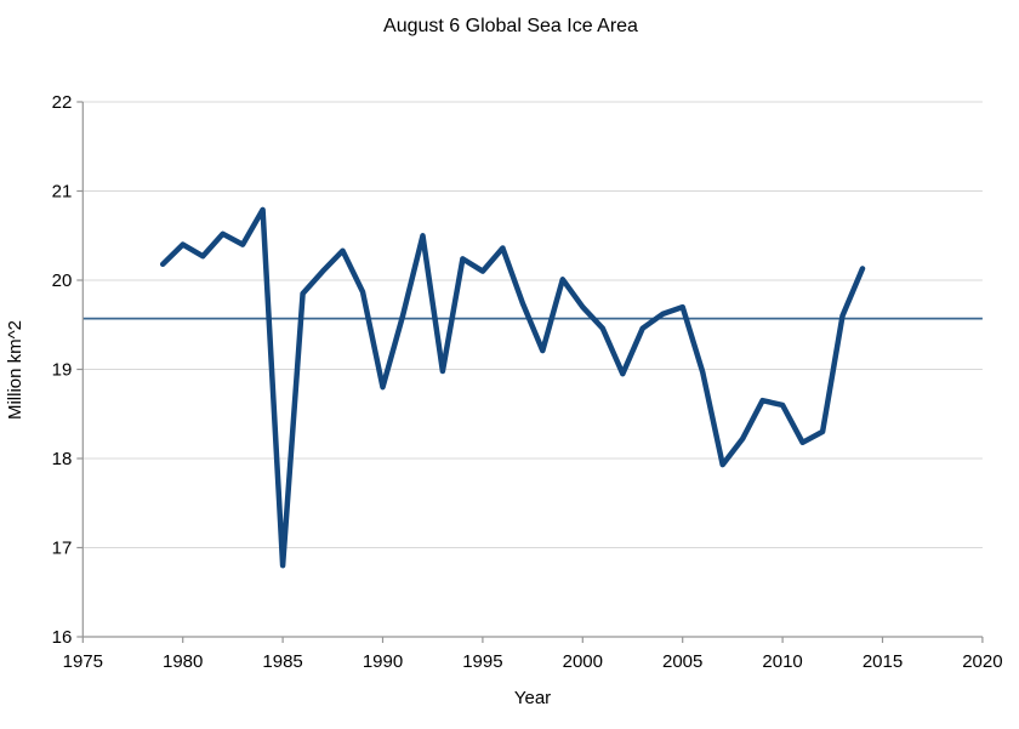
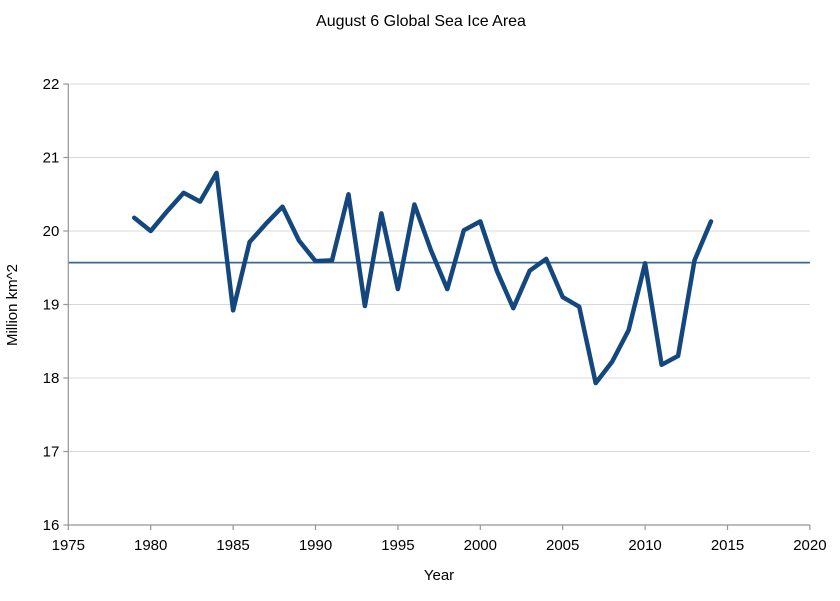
1980: 20.4 -> 20.0
1985: 16.8 -> 18.9
1990: 18.8 -> 19.6
1995: 20.1 -> 19.2
2000: 19.7 -> 20.1
2005: 19.7 -> 19.1
2010: 18.6 -> 19.6
